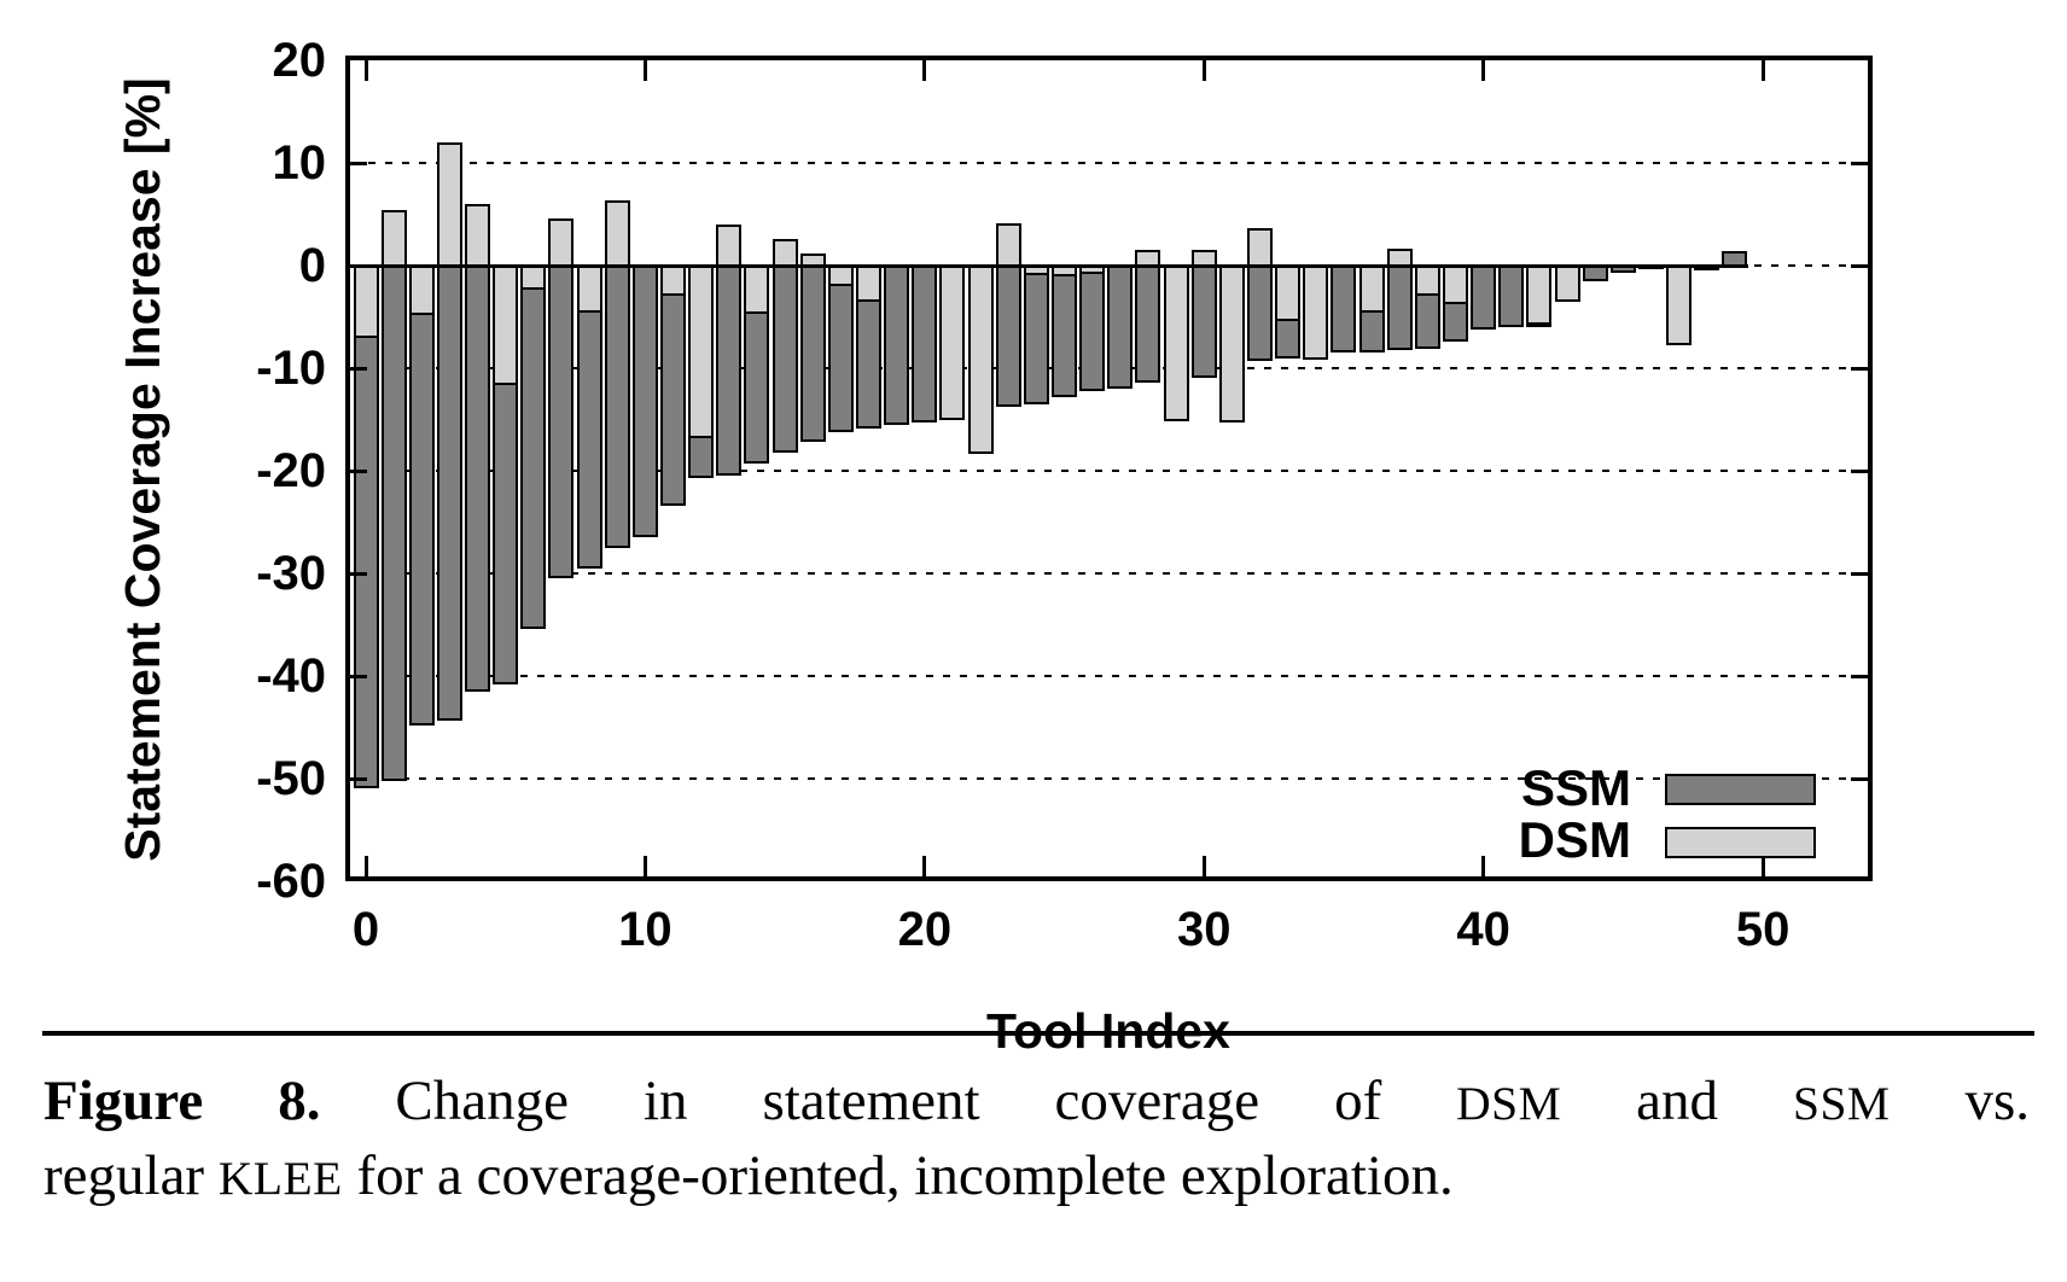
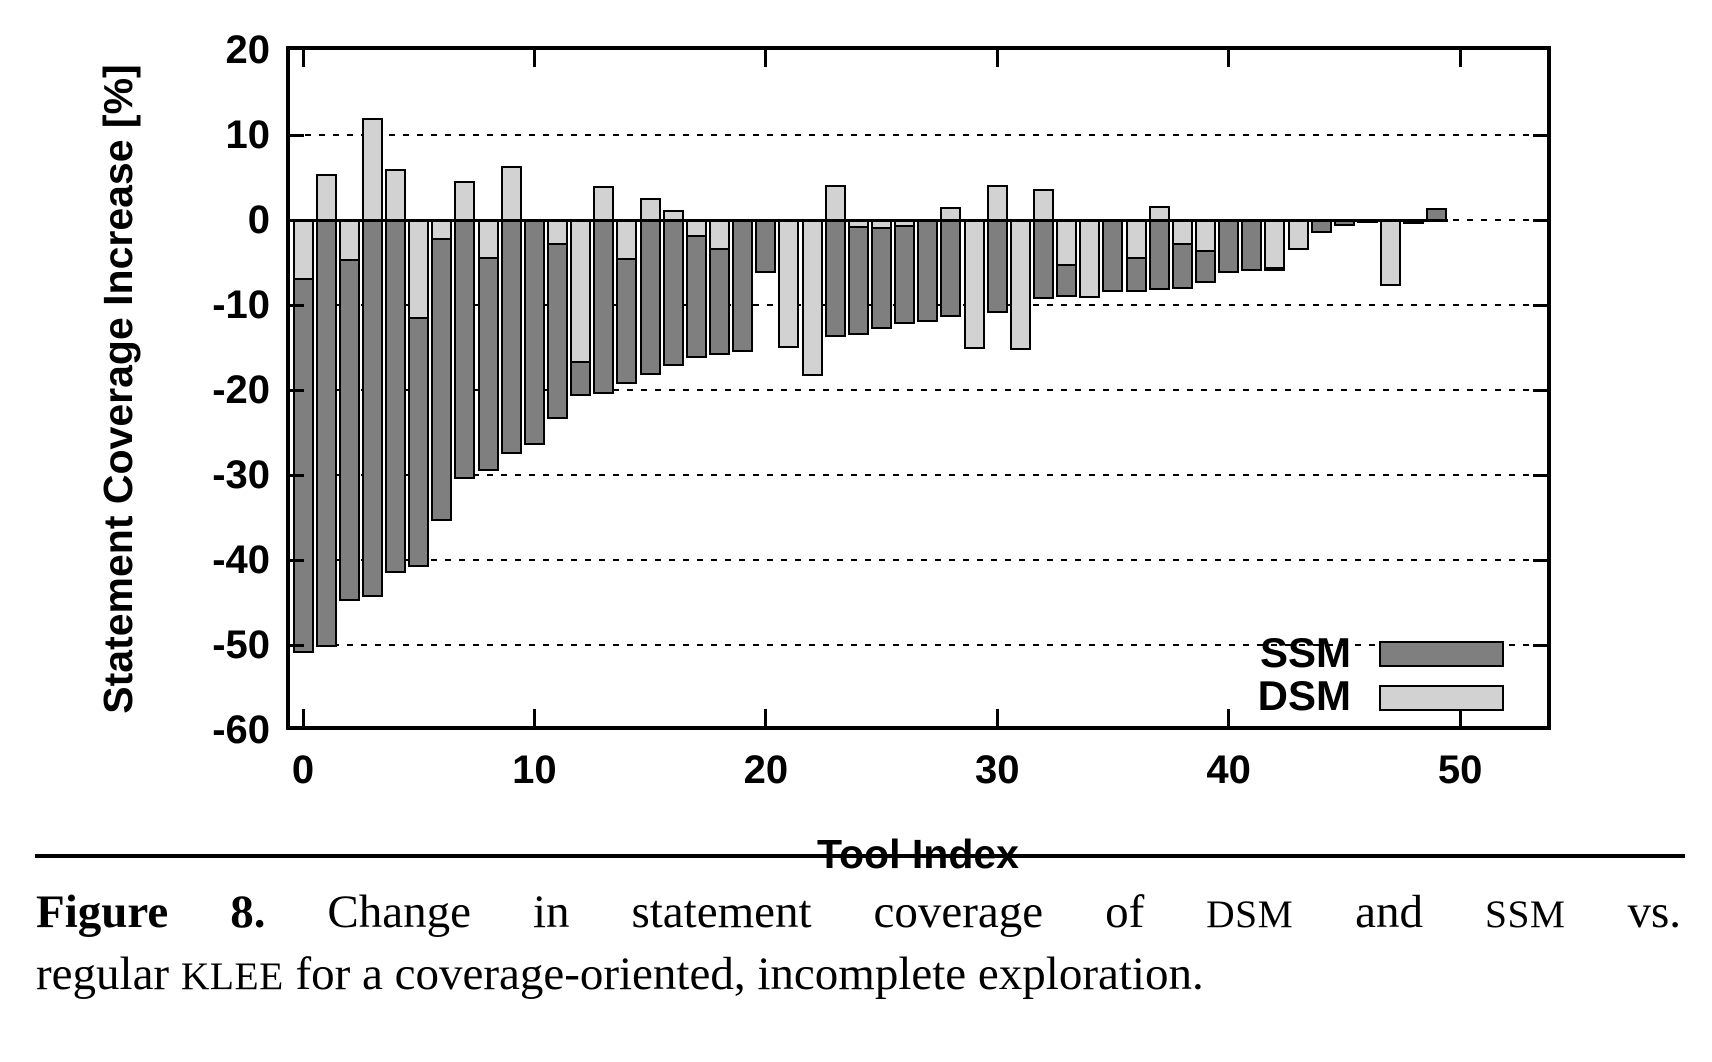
SSM/20: -15 -> -6
DSM/30: 1 -> 4
